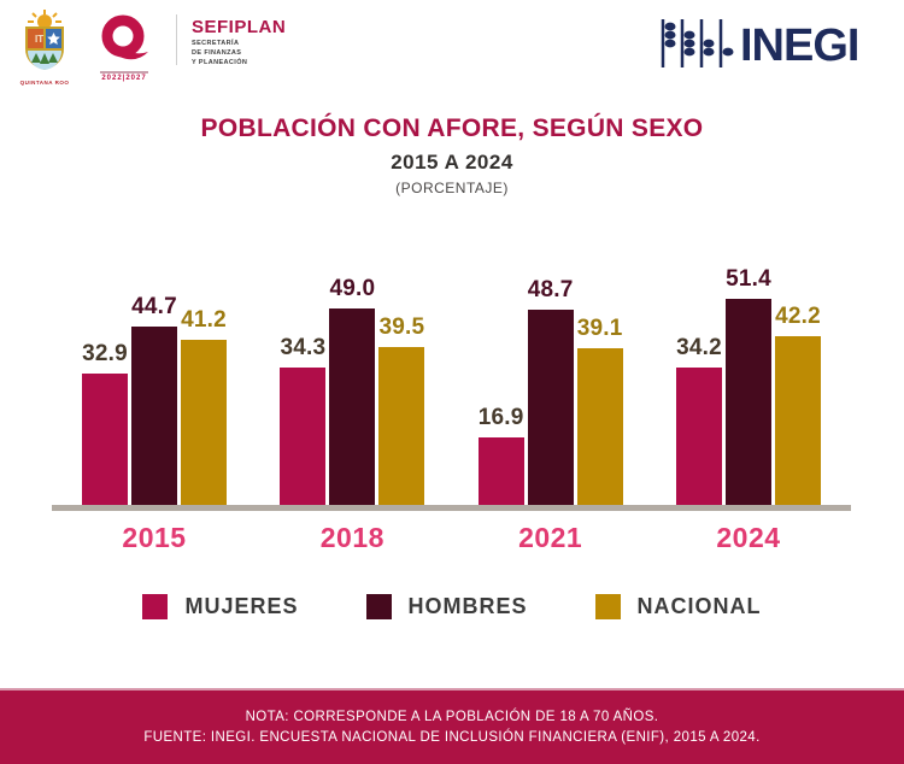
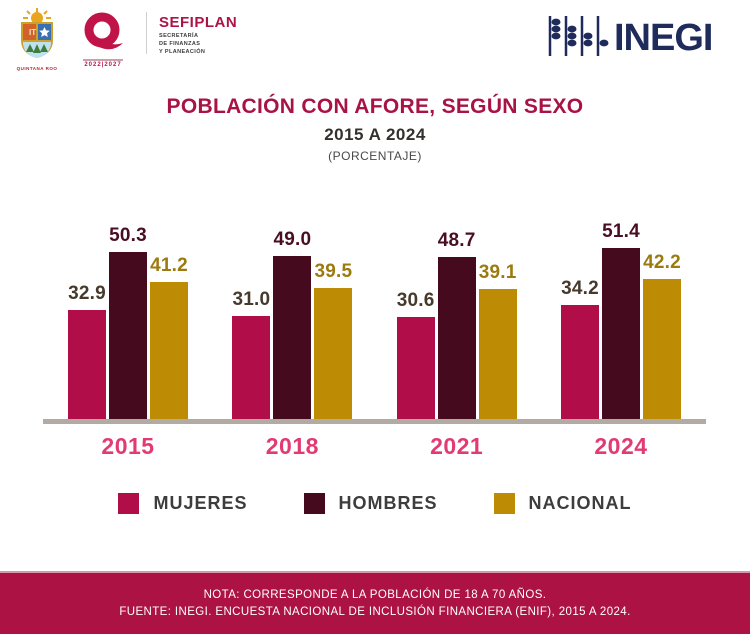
HOMBRES/2015: 44.7 -> 50.3
MUJERES/2018: 34.3 -> 31.0
MUJERES/2021: 16.9 -> 30.6
